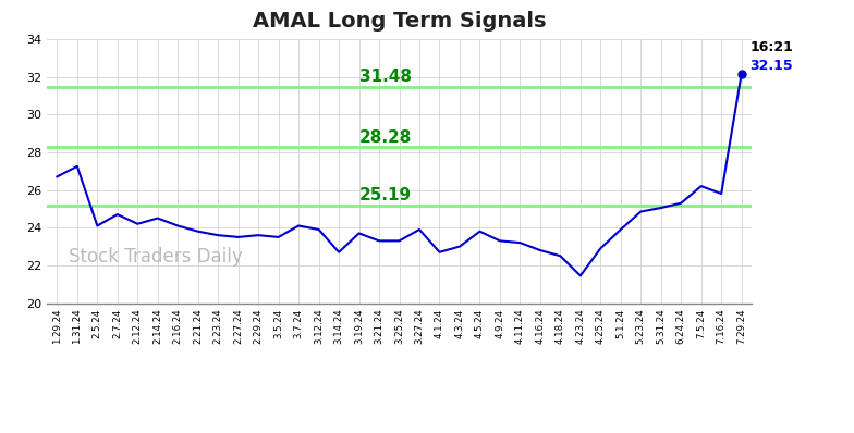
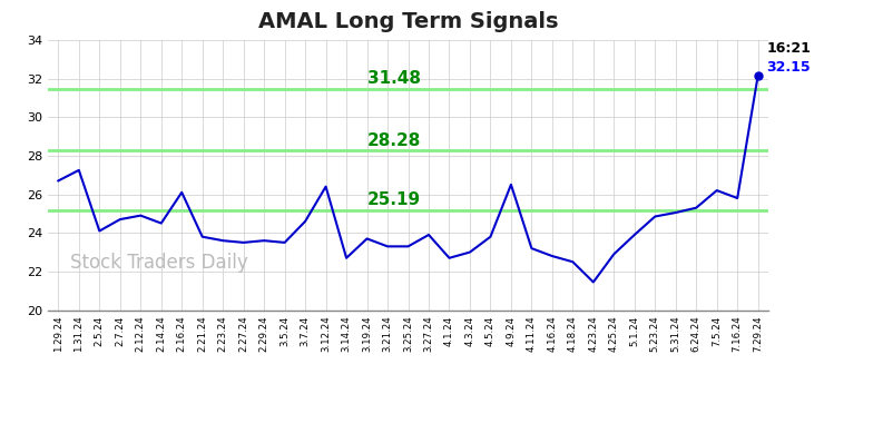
2.12.24: 24.2 -> 24.9
2.16.24: 24.1 -> 26.1
3.7.24: 24.1 -> 24.6
3.12.24: 23.9 -> 26.4
4.9.24: 23.3 -> 26.5
